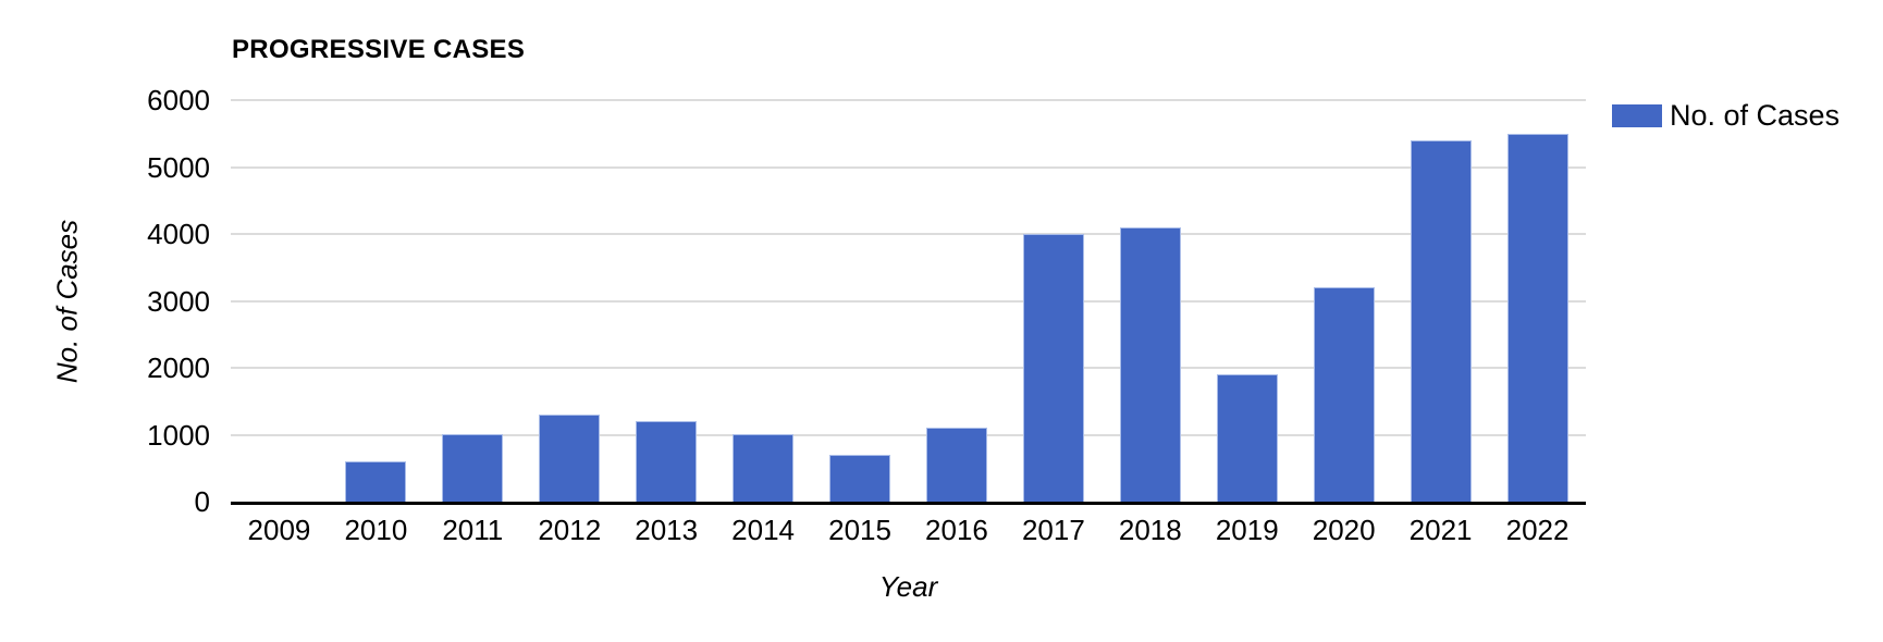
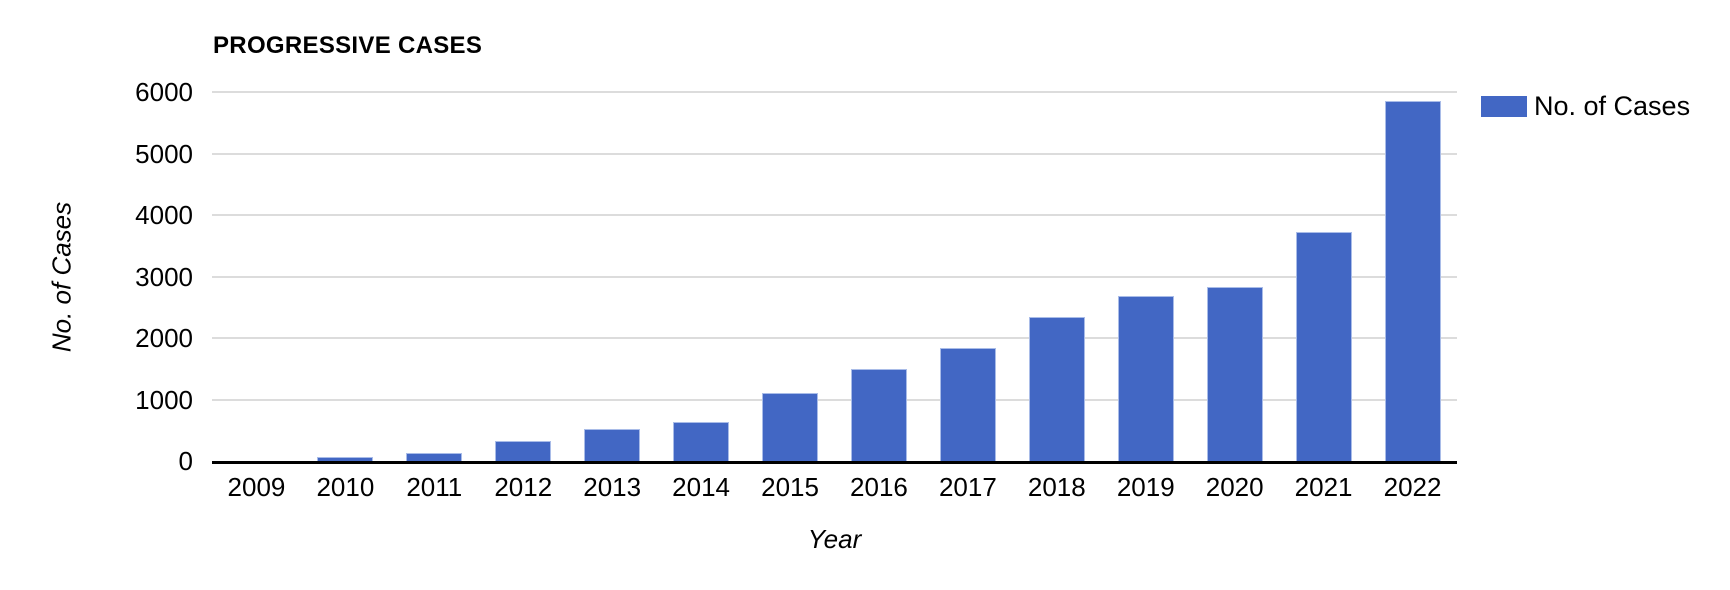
2010: 600 -> 100
2011: 1000 -> 100
2012: 1300 -> 300
2013: 1200 -> 500
2014: 1000 -> 600
2015: 700 -> 1100
2016: 1100 -> 1500
2017: 4000 -> 1800
2018: 4100 -> 2300
2019: 1900 -> 2700
2020: 3200 -> 2800
2021: 5400 -> 3700
2022: 5500 -> 5800
